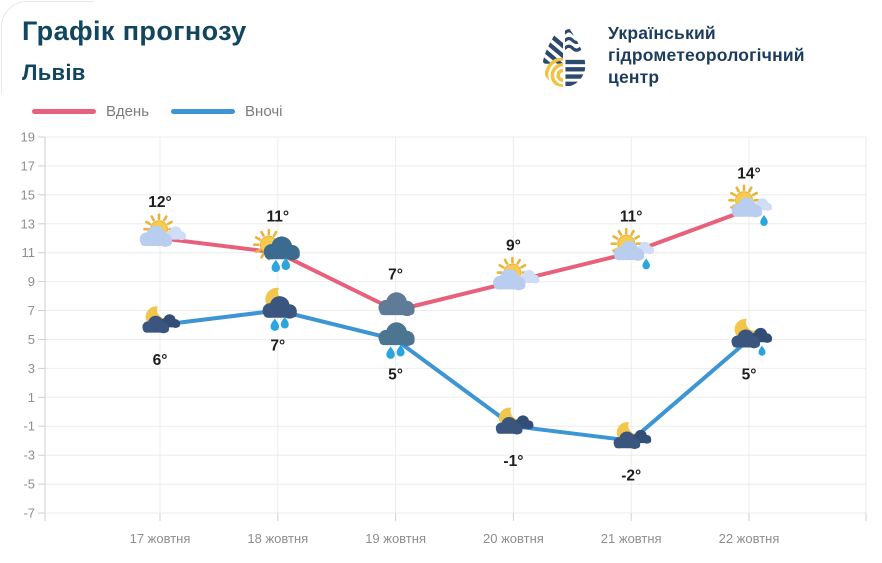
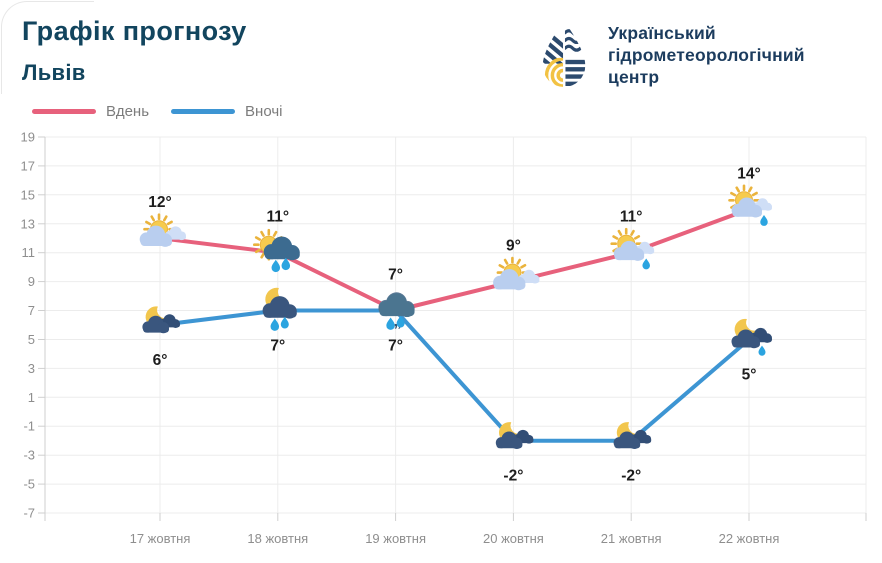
Вночі/19 жовтня: 5° -> 7°
Вночі/20 жовтня: -1° -> -2°
